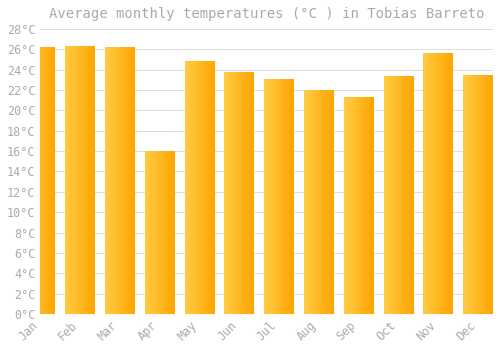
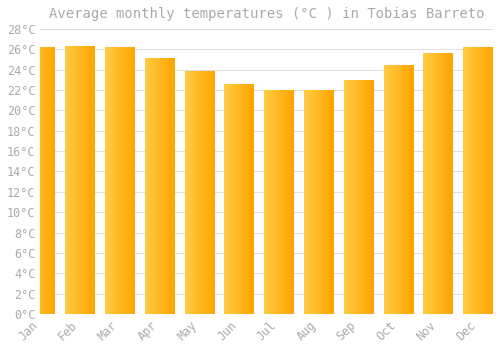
Apr: 16.0°C -> 25.1°C
May: 24.8°C -> 23.8°C
Jun: 23.7°C -> 22.6°C
Jul: 23.1°C -> 22.0°C
Sep: 21.3°C -> 23.0°C
Oct: 23.3°C -> 24.4°C
Dec: 23.4°C -> 26.2°C
